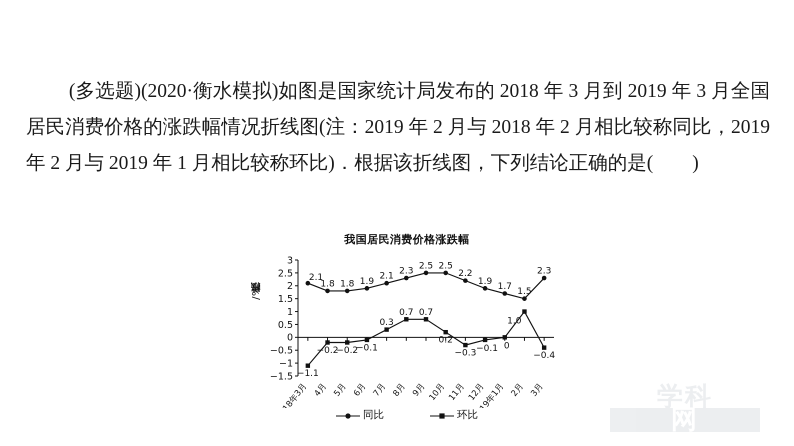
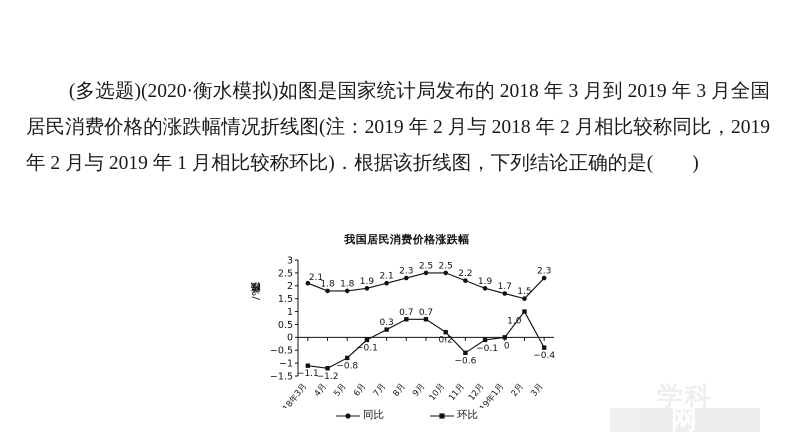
环比/4月: −0.2 -> −1.2
环比/5月: −0.2 -> −0.8
环比/11月: −0.3 -> −0.6
